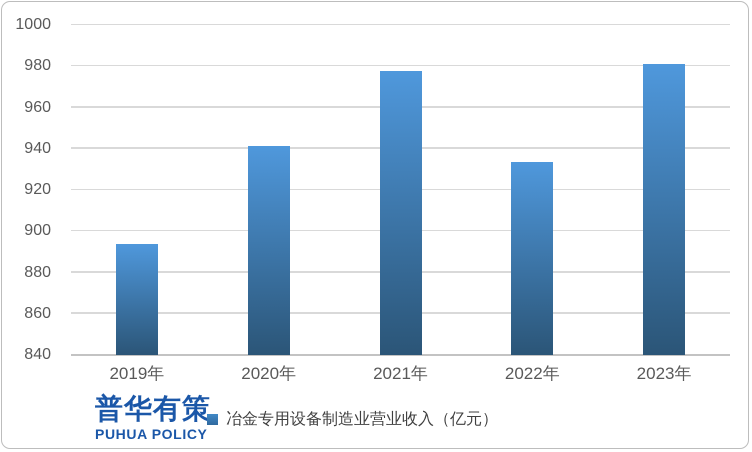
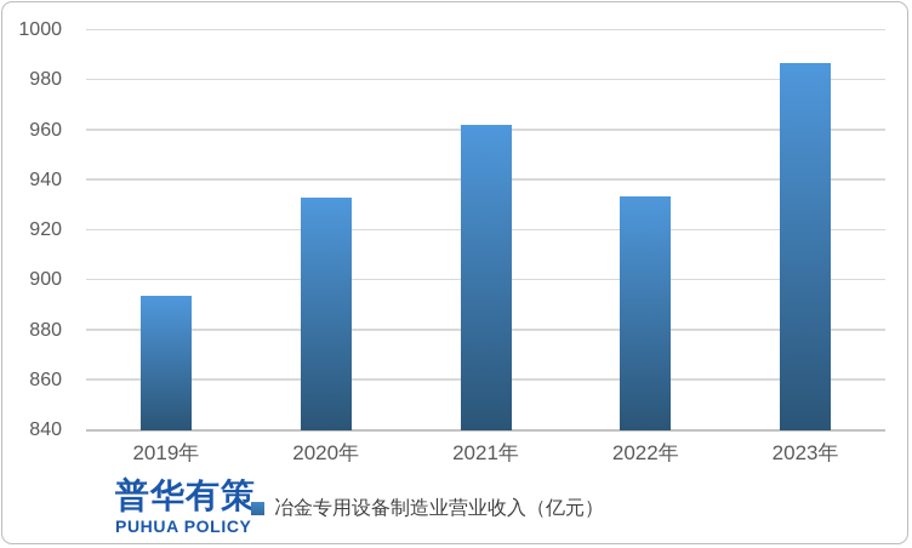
2020年: 941 -> 933
2021年: 978 -> 962
2023年: 981 -> 987
